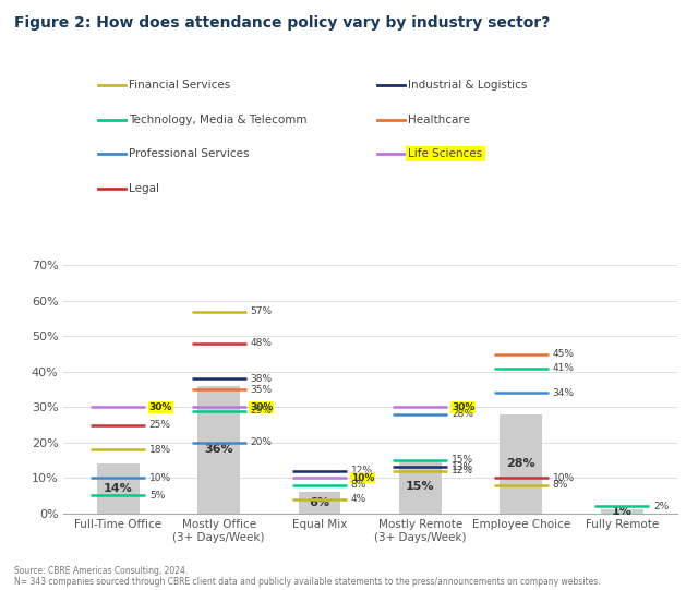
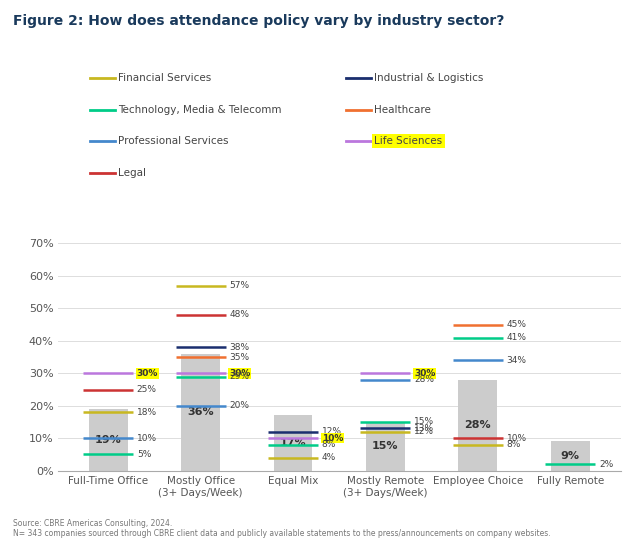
Full-Time Office: 14% -> 19%
Equal Mix: 6% -> 17%
Fully Remote: 1% -> 9%
